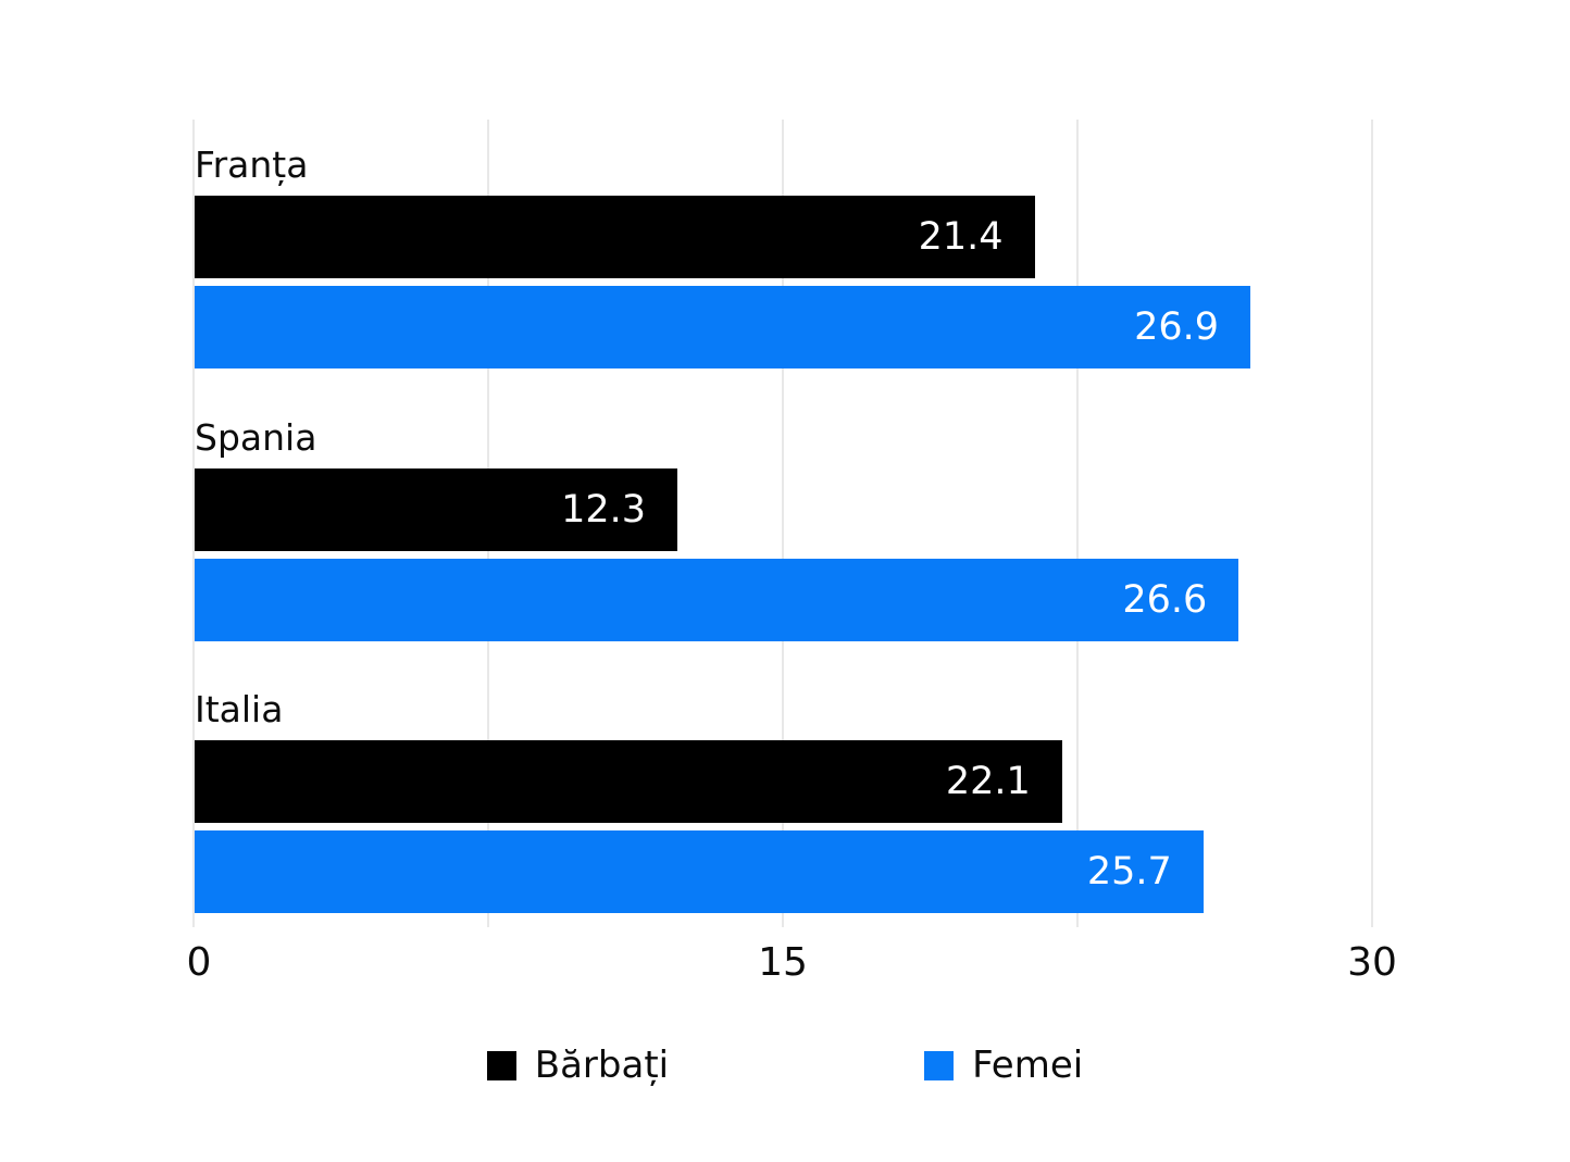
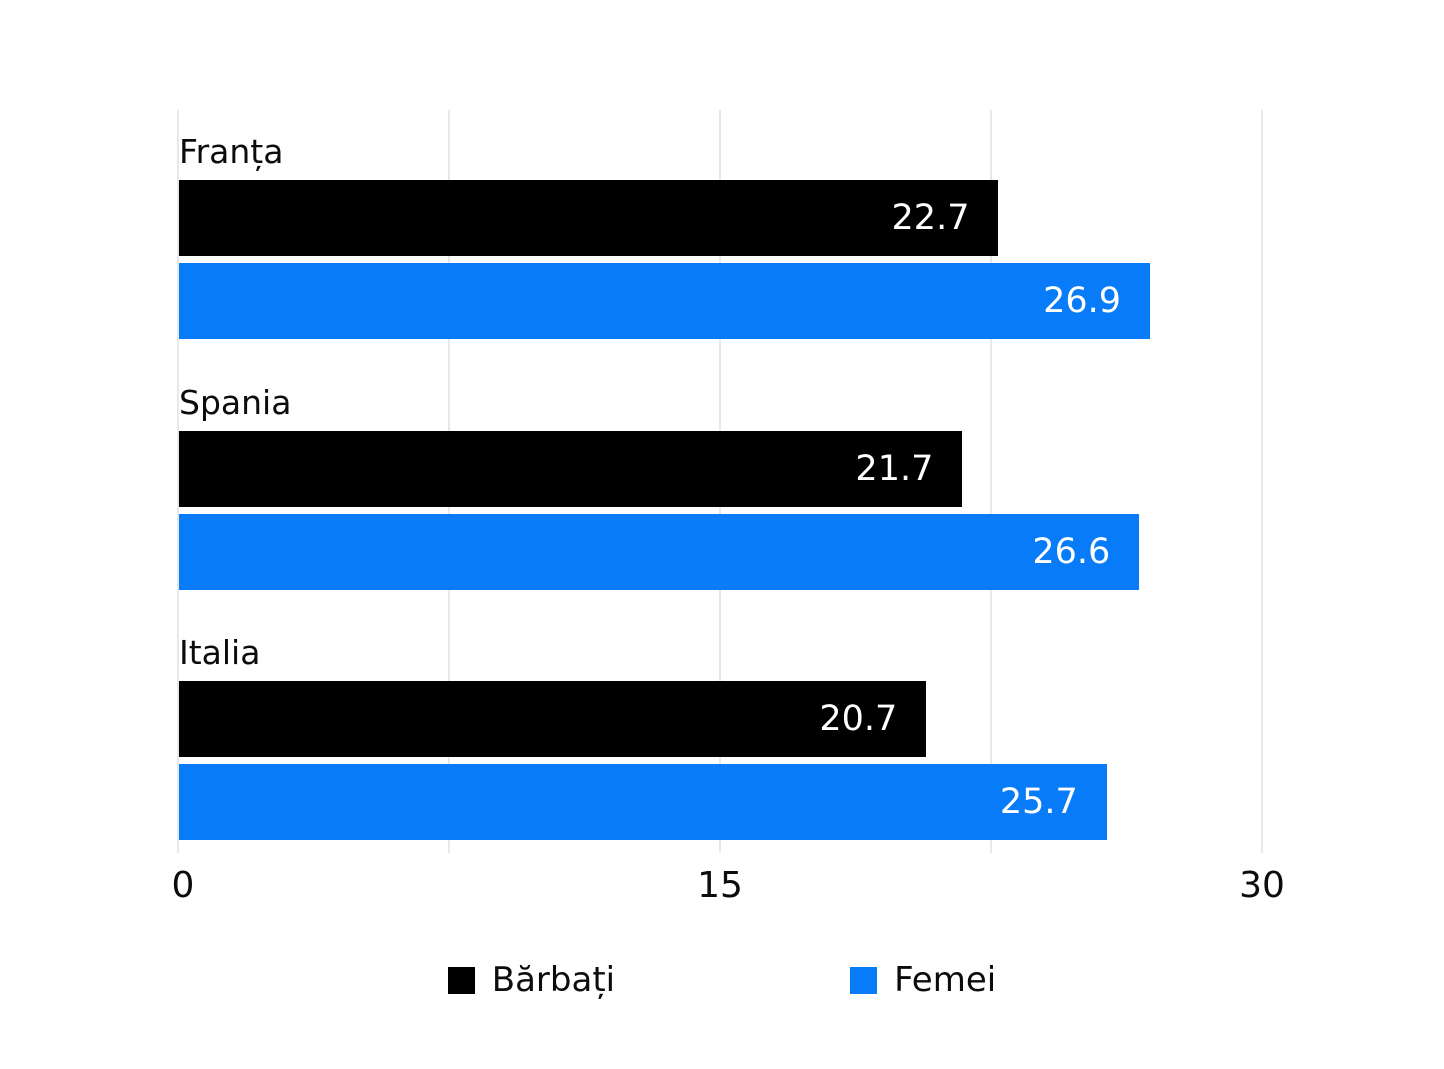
Bărbați/Franța: 21.4 -> 22.7
Bărbați/Spania: 12.3 -> 21.7
Bărbați/Italia: 22.1 -> 20.7
